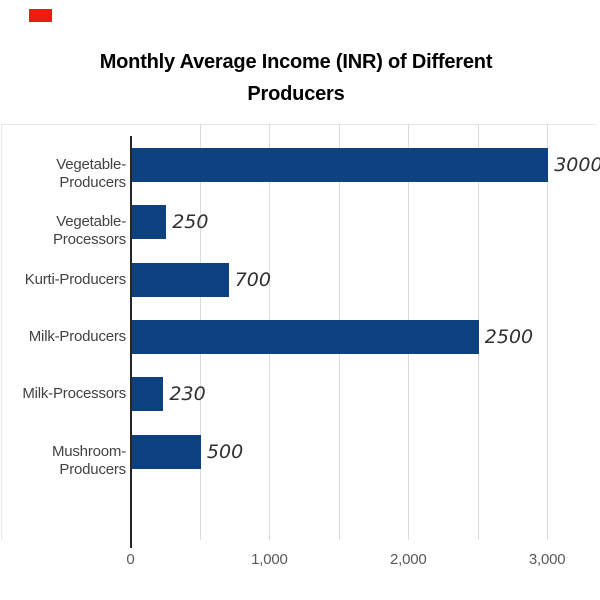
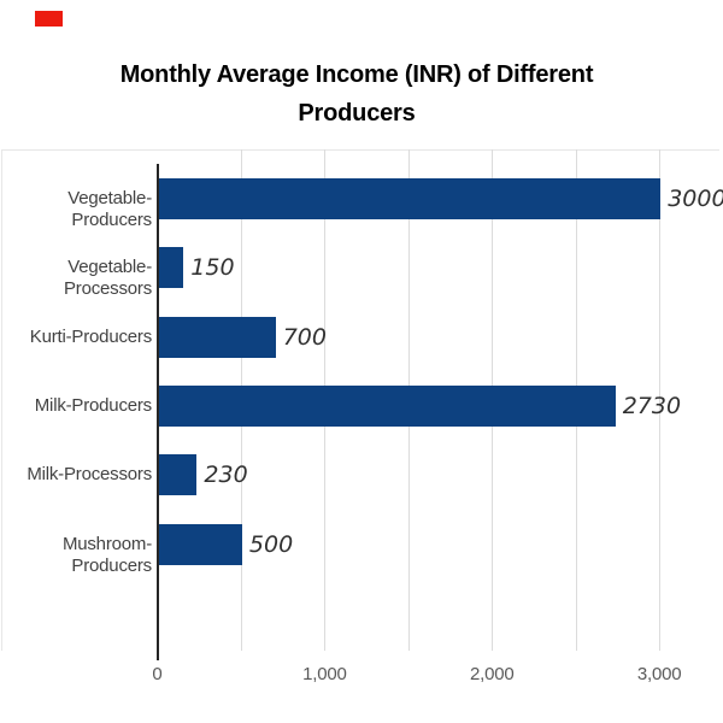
Vegetable-Processors: 250 -> 150
Milk-Producers: 2500 -> 2730
